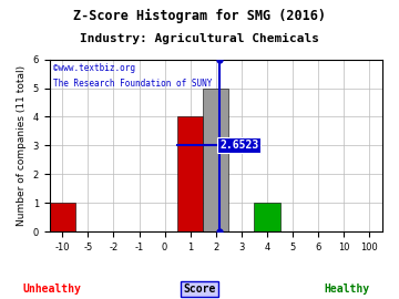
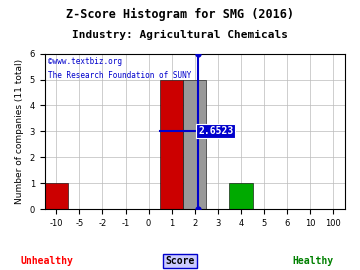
1: 4 -> 5
